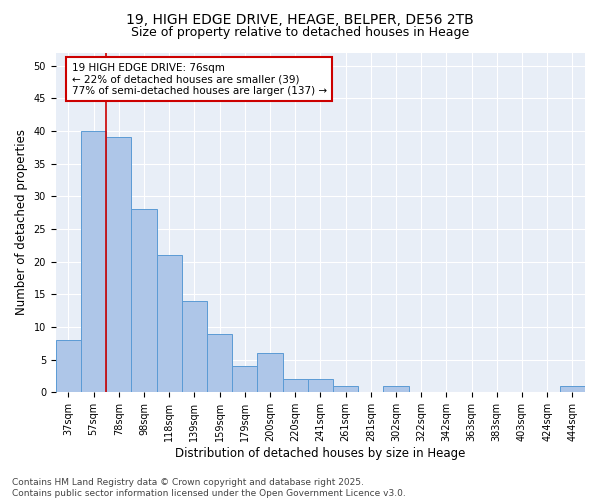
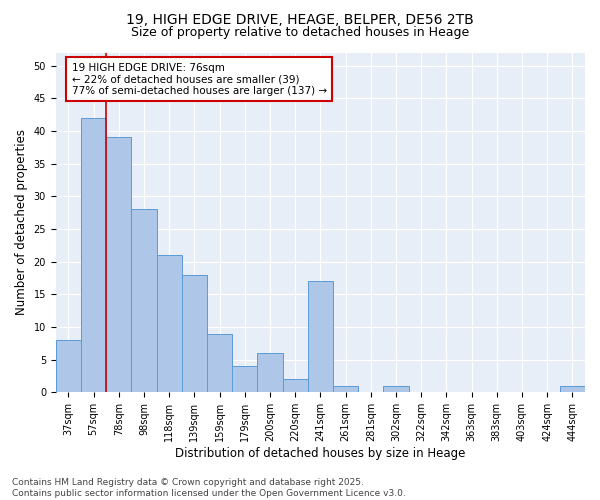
57sqm: 40 -> 42
139sqm: 14 -> 18
241sqm: 2 -> 17
